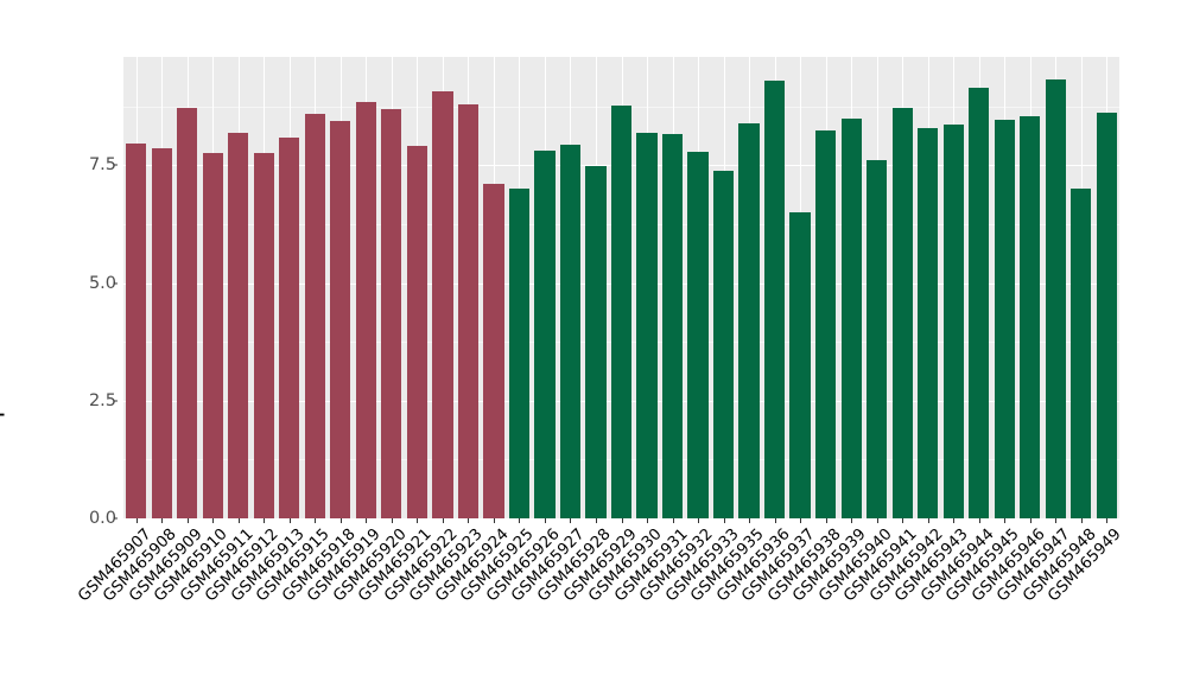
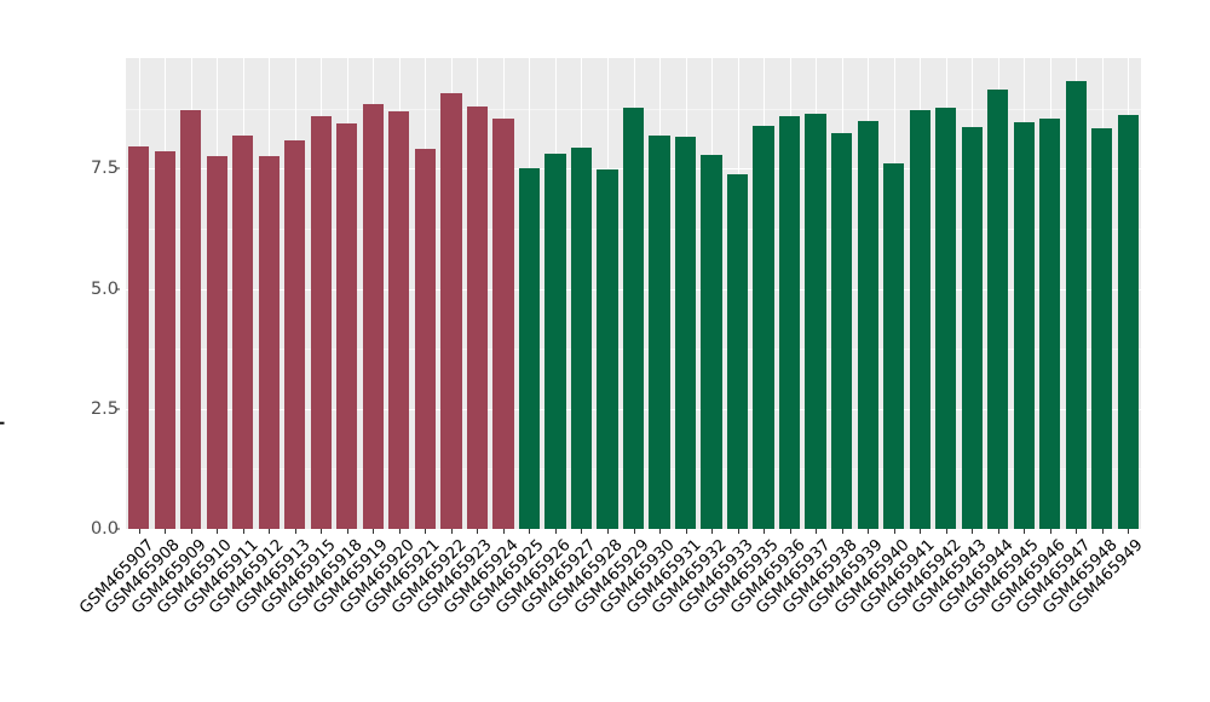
GSM465924: 7.1 -> 8.5
GSM465925: 7.0 -> 7.5
GSM465936: 9.3 -> 8.6
GSM465937: 6.5 -> 8.6
GSM465942: 8.3 -> 8.8
GSM465948: 7.0 -> 8.3
